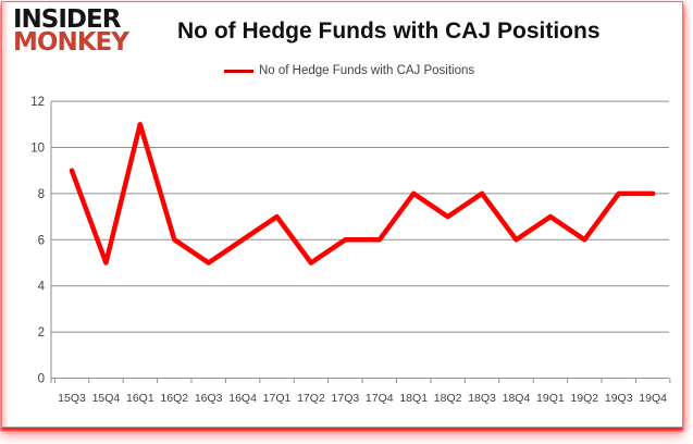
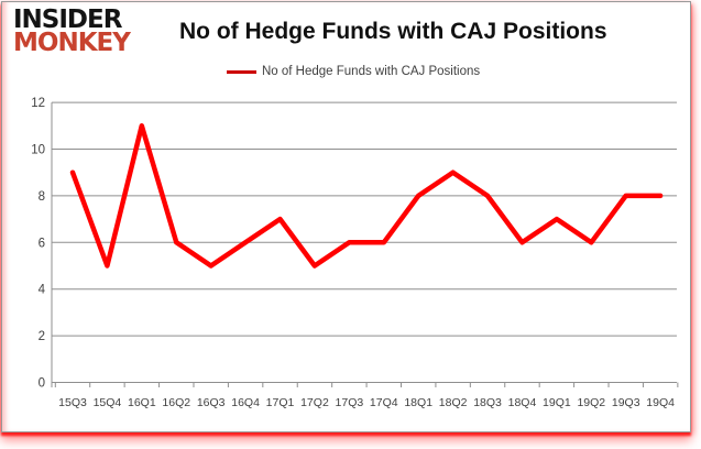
18Q2: 7 -> 9
